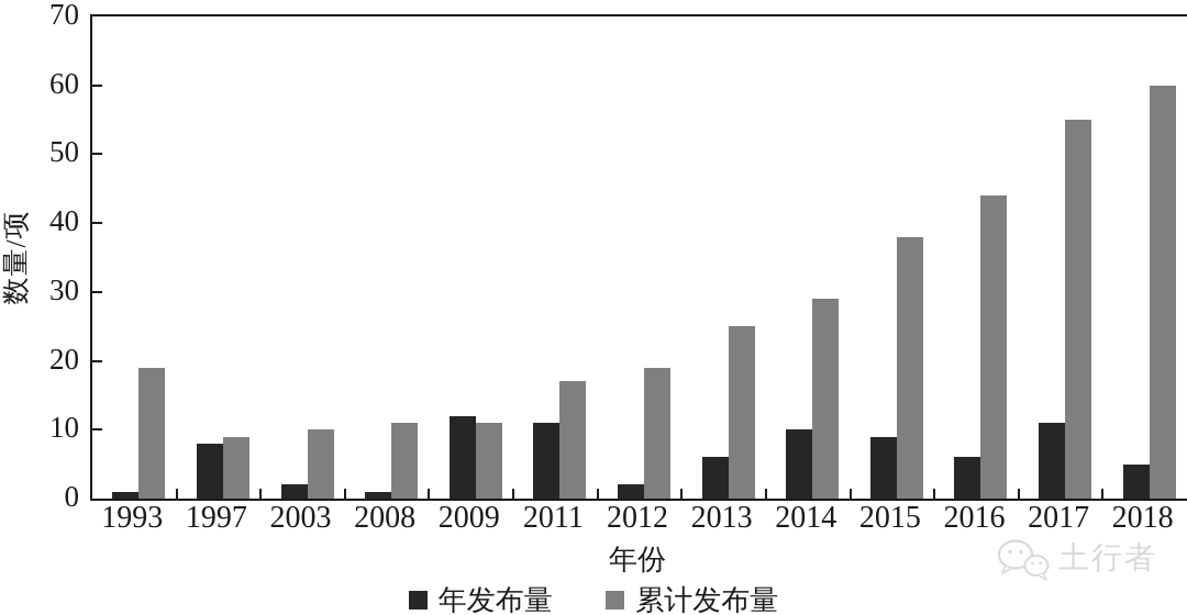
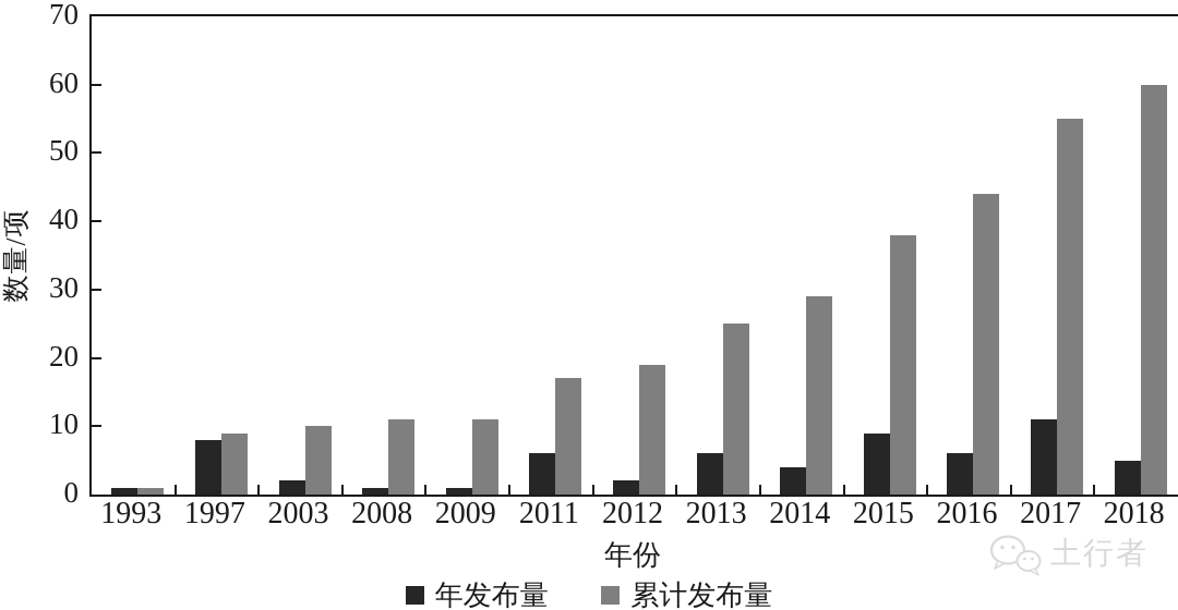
累计发布量/1993: 19 -> 1
年发布量/2009: 12 -> 1
年发布量/2011: 11 -> 6
年发布量/2014: 10 -> 4
